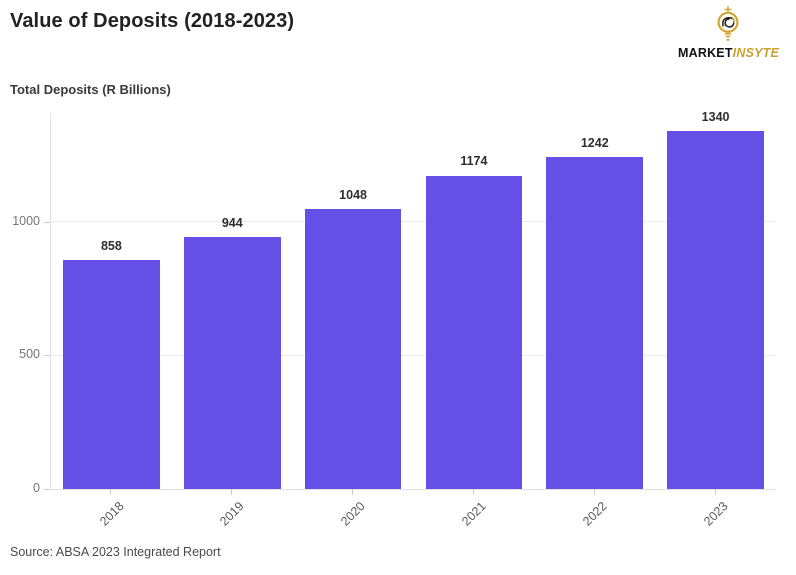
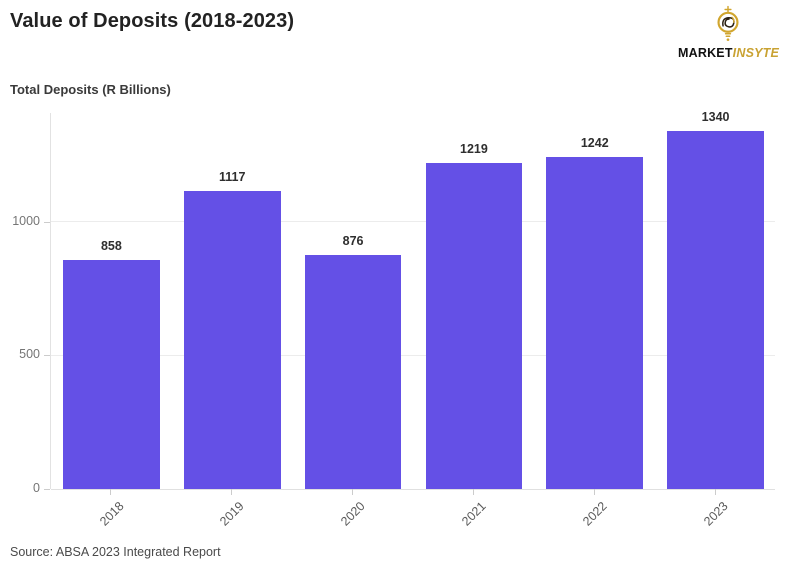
2019: 944 -> 1117
2020: 1048 -> 876
2021: 1174 -> 1219
